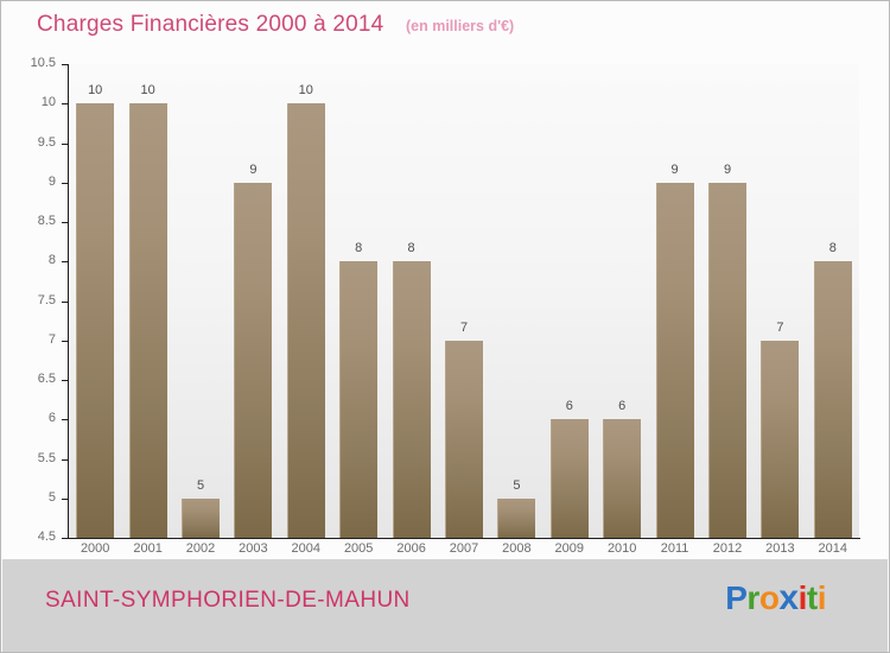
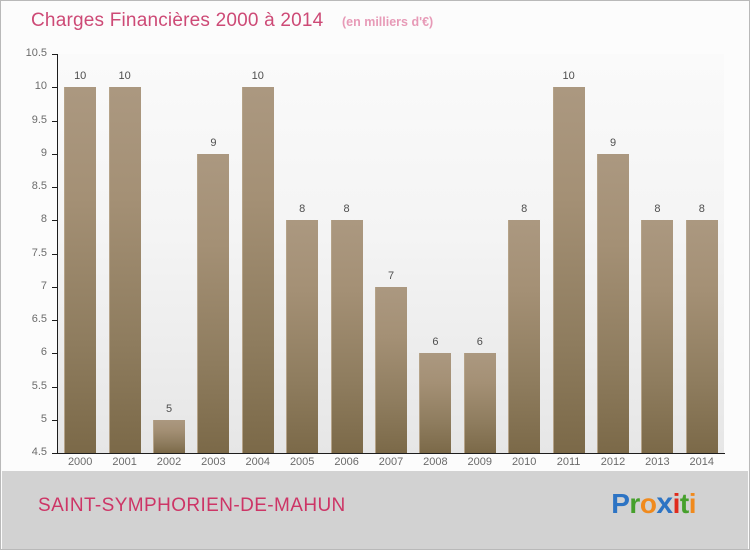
2008: 5 -> 6
2010: 6 -> 8
2011: 9 -> 10
2013: 7 -> 8
